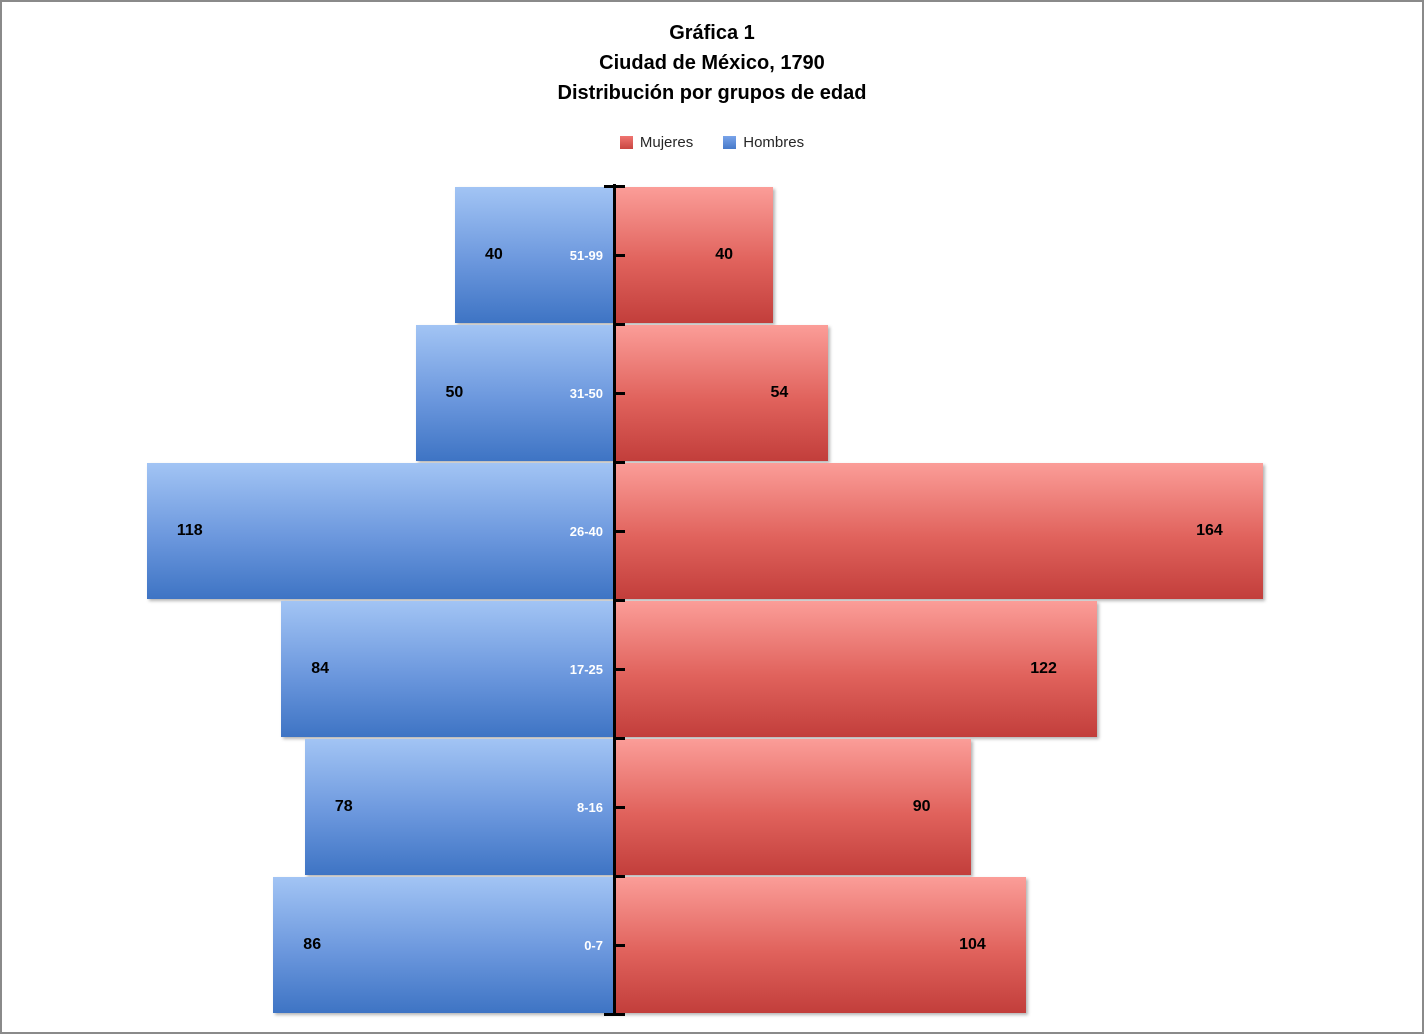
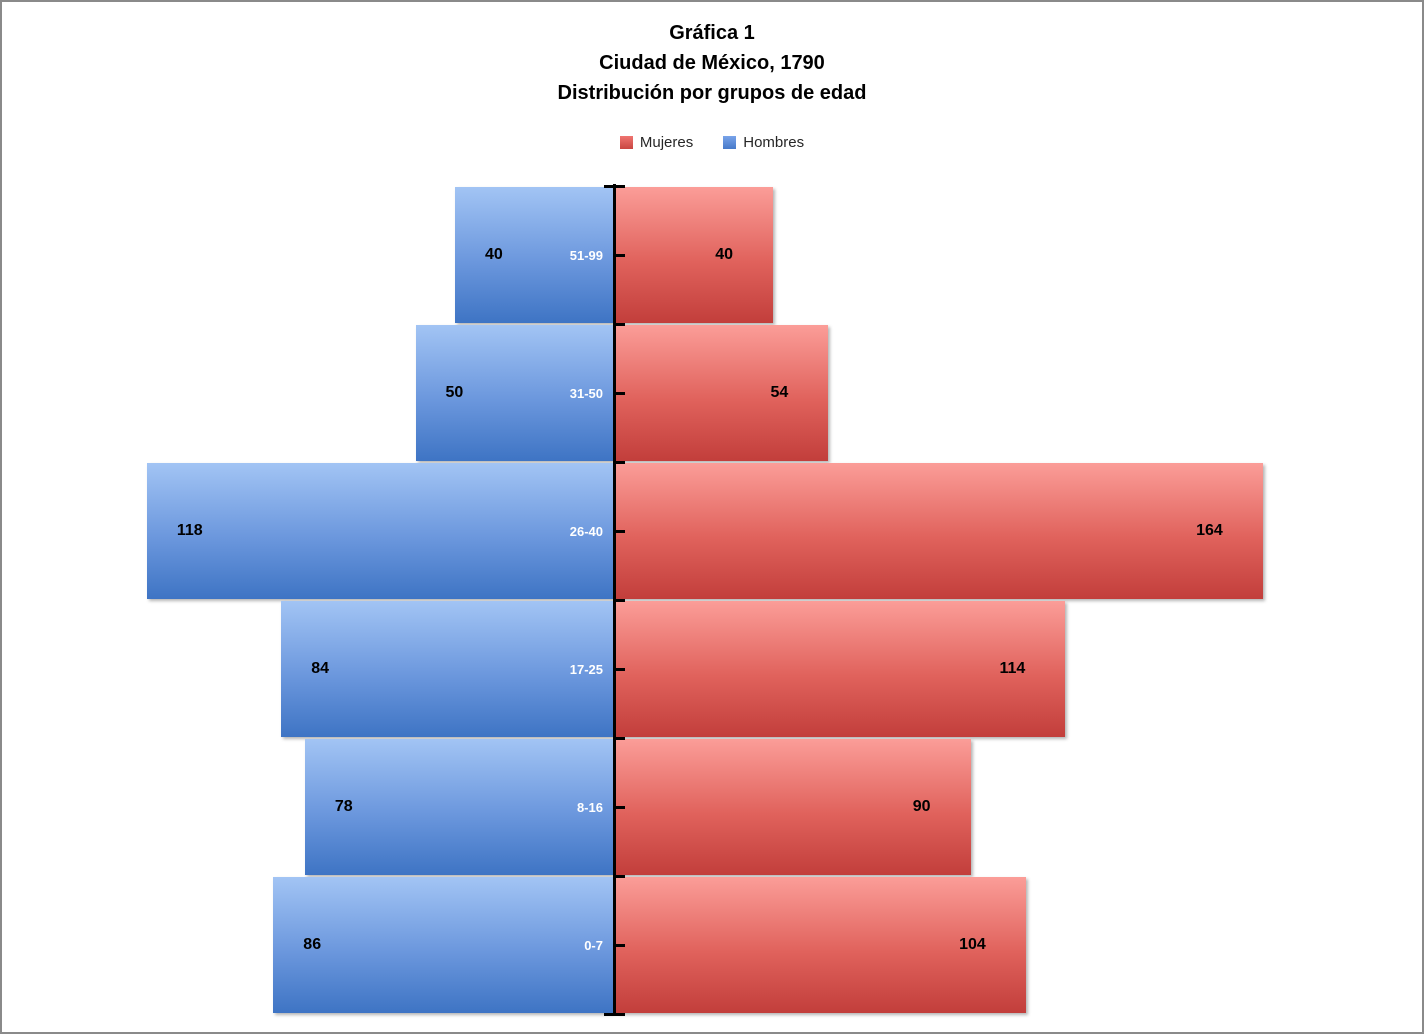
Mujeres/17-25: 122 -> 114
